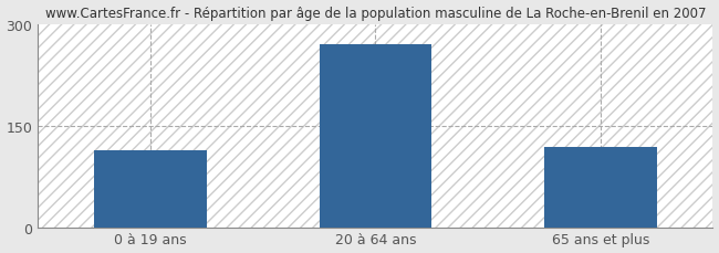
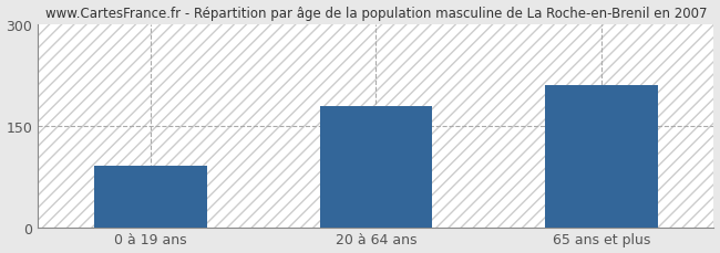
0 à 19 ans: 113 -> 90
20 à 64 ans: 270 -> 178
65 ans et plus: 118 -> 210
